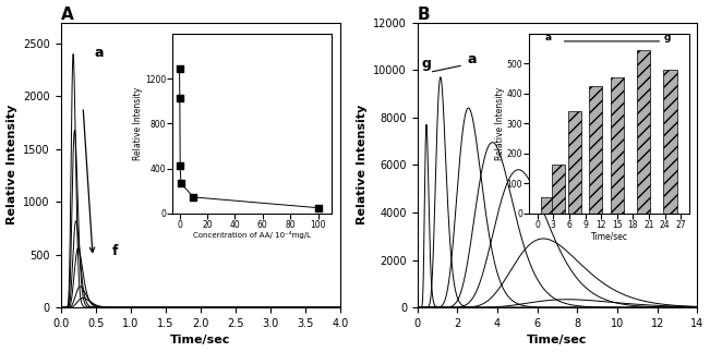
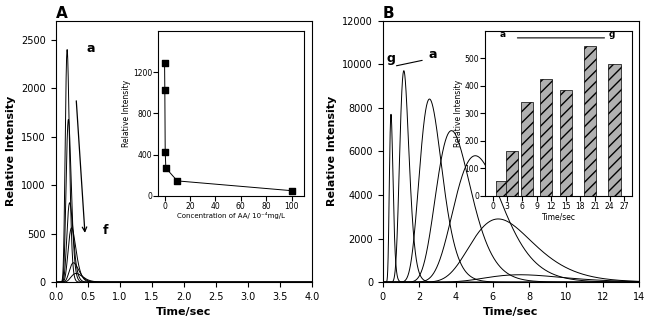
15: 455 -> 385
